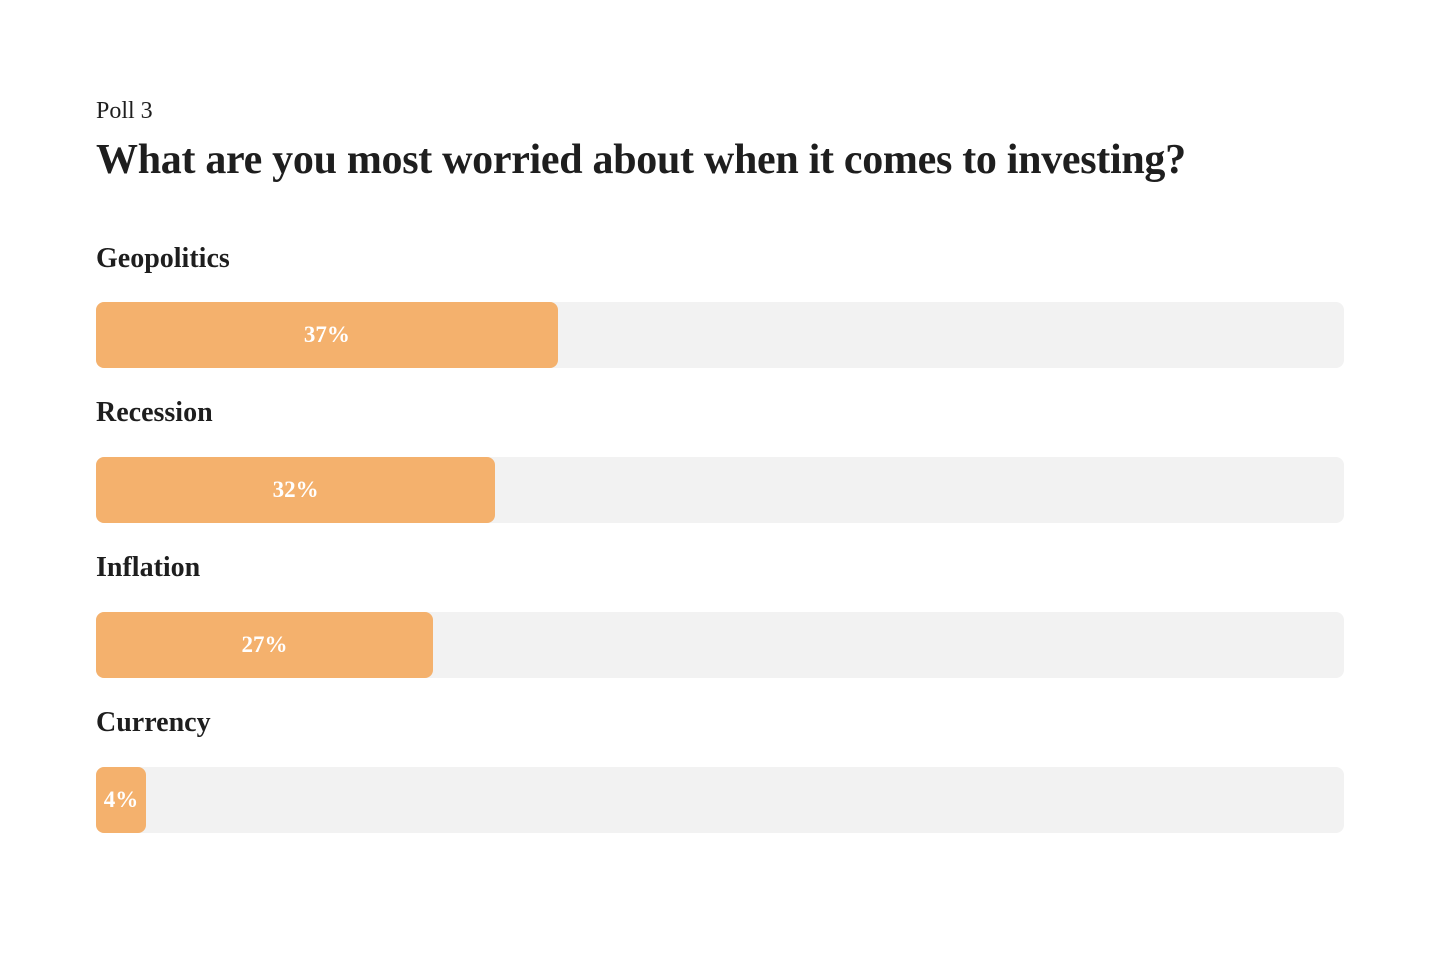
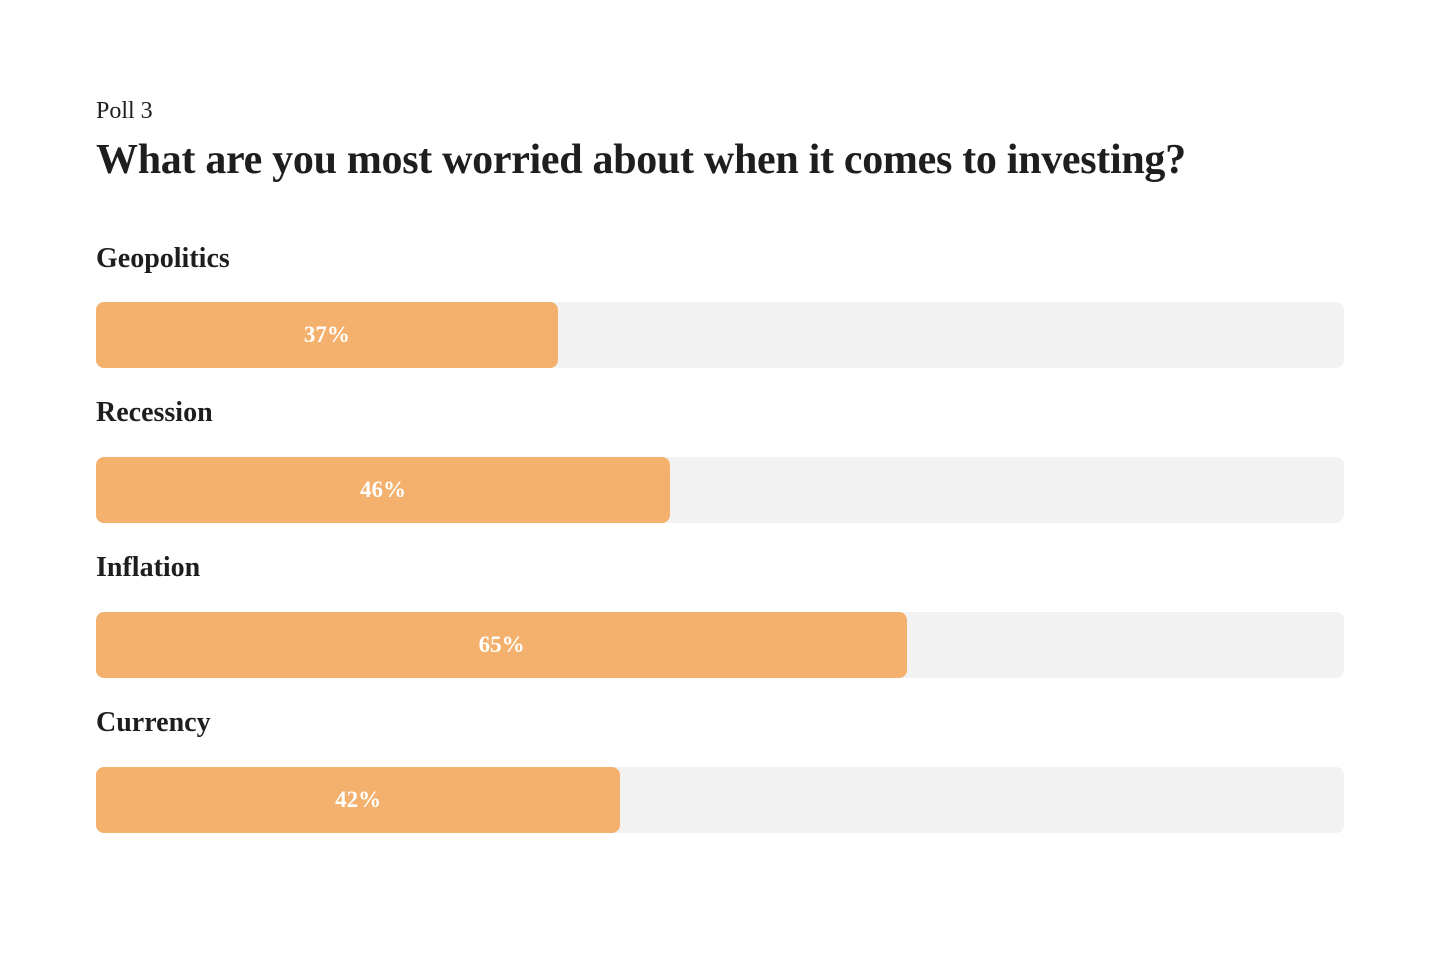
Recession: 32% -> 46%
Inflation: 27% -> 65%
Currency: 4% -> 42%
